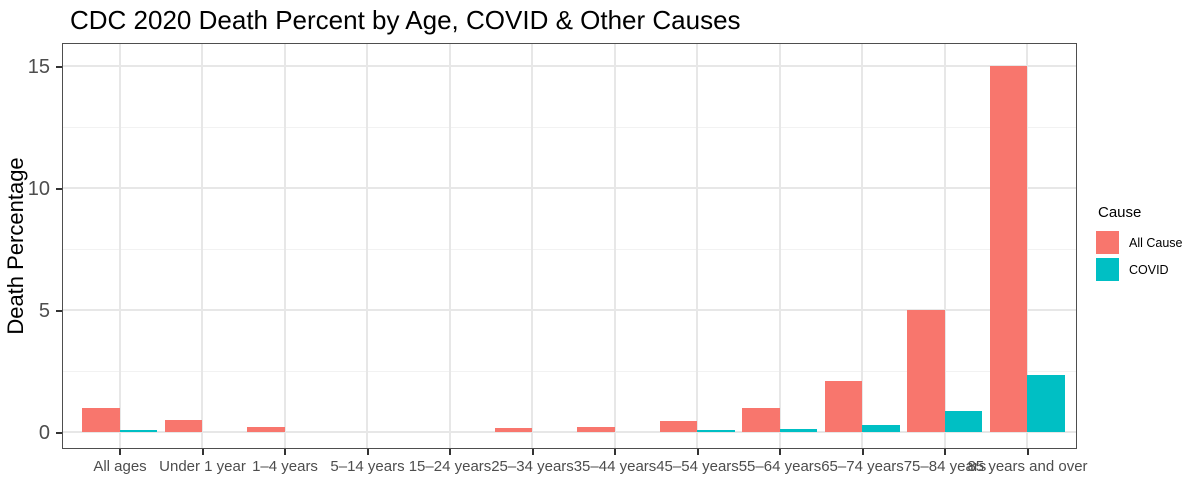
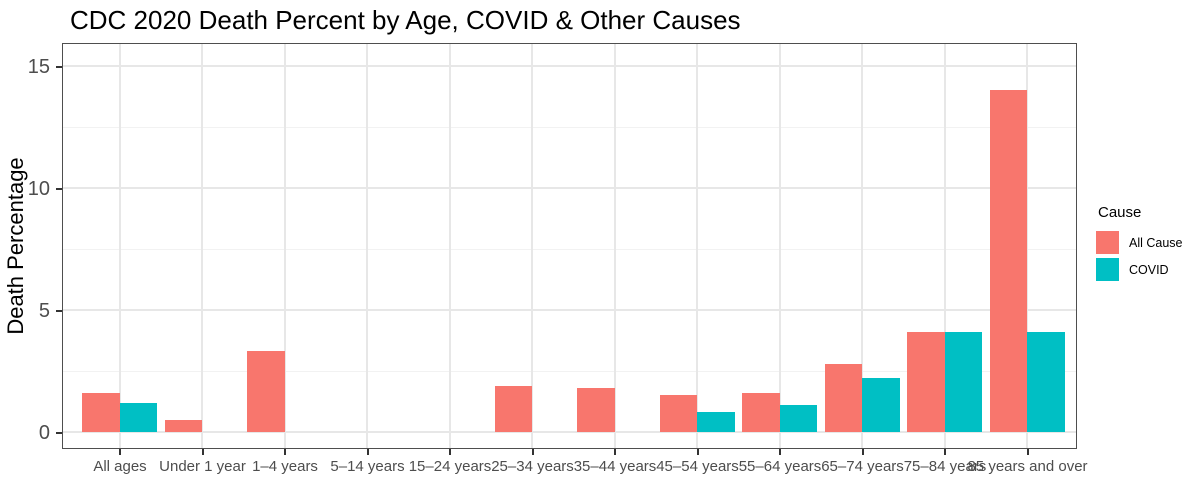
All Cause/All ages: 1.0 -> 1.6
COVID/All ages: 0.1 -> 1.2
All Cause/1–4 years: 0.2 -> 3.3
All Cause/25–34 years: 0.1 -> 1.9
All Cause/35–44 years: 0.2 -> 1.8
All Cause/45–54 years: 0.5 -> 1.5
COVID/45–54 years: 0.1 -> 0.8
All Cause/55–64 years: 1.0 -> 1.6
COVID/55–64 years: 0.1 -> 1.1
All Cause/65–74 years: 2.1 -> 2.8
COVID/65–74 years: 0.3 -> 2.2
All Cause/75–84 years: 5.0 -> 4.1
COVID/75–84 years: 0.8 -> 4.1
All Cause/85 years and over: 15.0 -> 14.0
COVID/85 years and over: 2.4 -> 4.1
